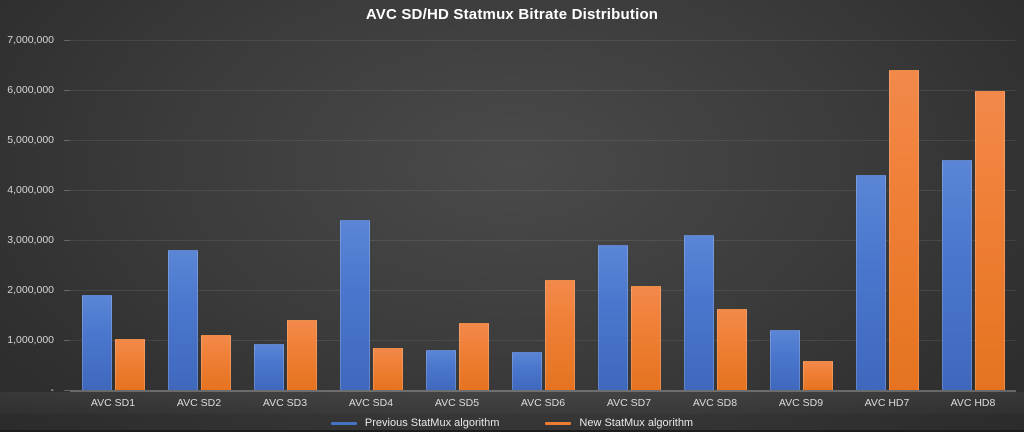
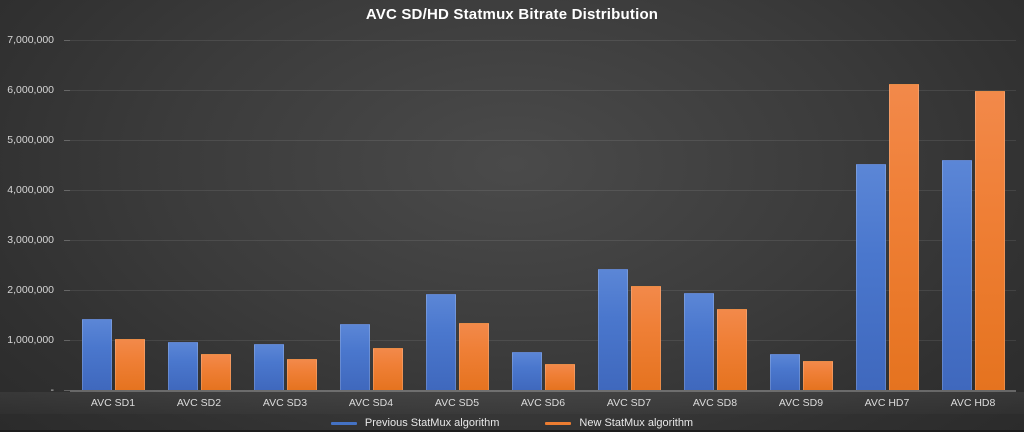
Previous StatMux algorithm/AVC SD1: 1900000 -> 1400000
Previous StatMux algorithm/AVC SD2: 2800000 -> 1000000
New StatMux algorithm/AVC SD2: 1100000 -> 700000
New StatMux algorithm/AVC SD3: 1400000 -> 600000
Previous StatMux algorithm/AVC SD4: 3400000 -> 1300000
Previous StatMux algorithm/AVC SD5: 800000 -> 1900000
New StatMux algorithm/AVC SD6: 2200000 -> 500000
Previous StatMux algorithm/AVC SD7: 2900000 -> 2400000
Previous StatMux algorithm/AVC SD8: 3100000 -> 2000000
Previous StatMux algorithm/AVC SD9: 1200000 -> 700000
Previous StatMux algorithm/AVC HD7: 4300000 -> 4500000
New StatMux algorithm/AVC HD7: 6400000 -> 6100000
